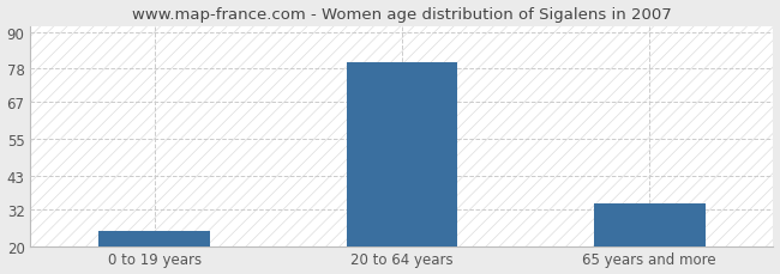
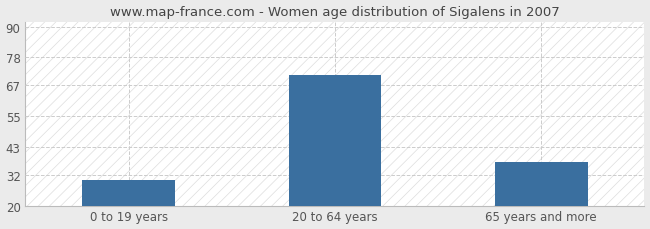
0 to 19 years: 25 -> 30
20 to 64 years: 80 -> 71
65 years and more: 34 -> 37
